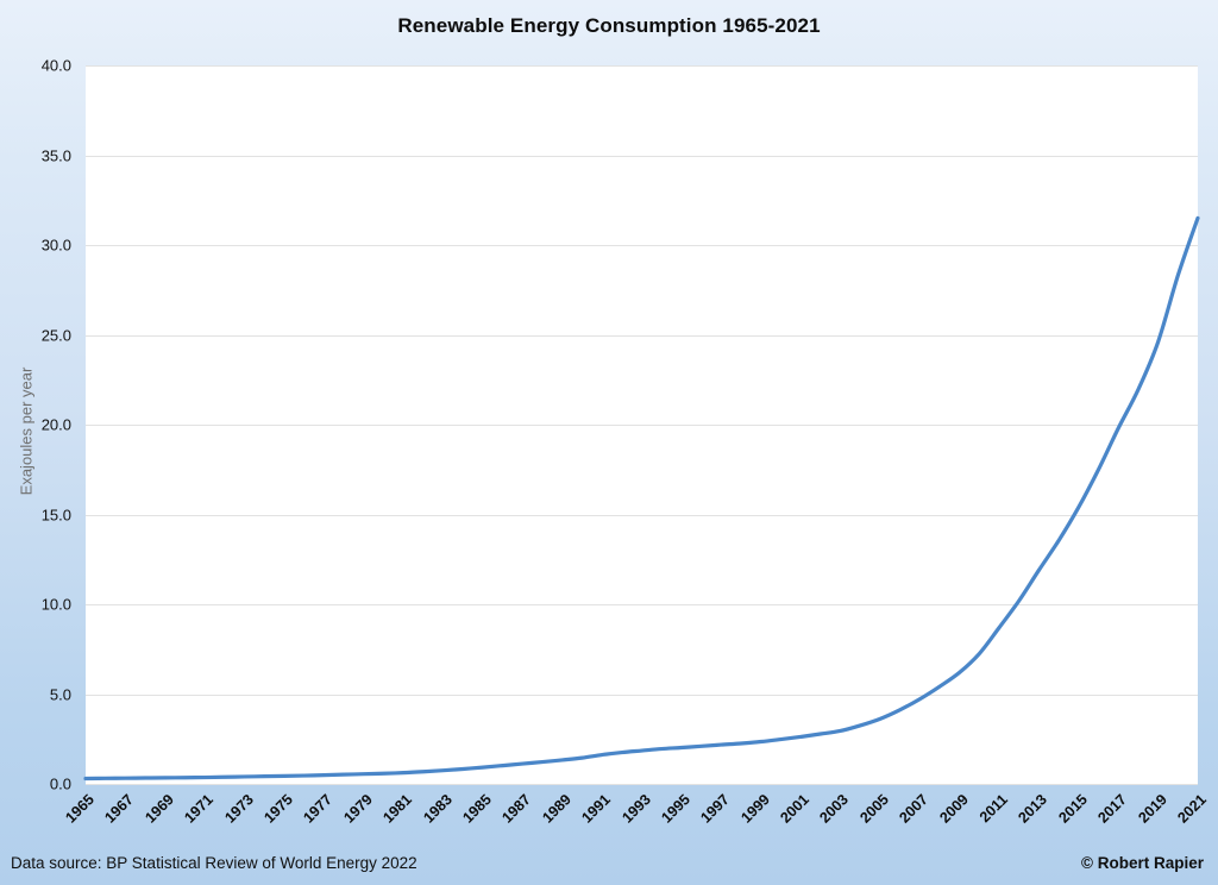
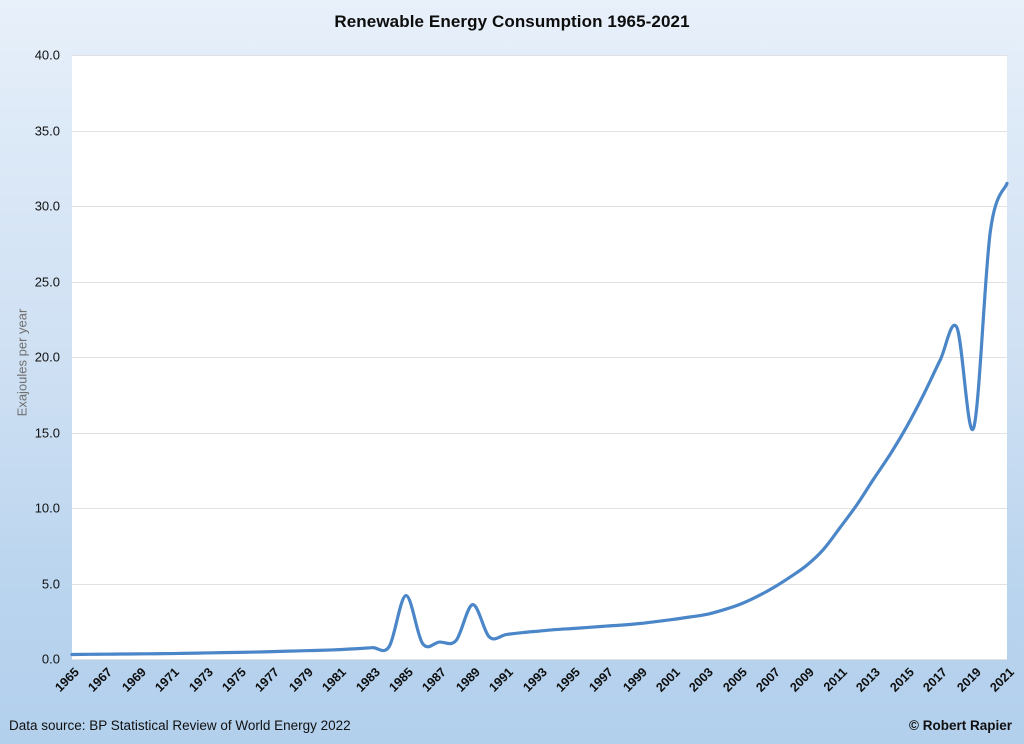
1985: 0.9 -> 4.2
1989: 1.3 -> 3.6
2019: 24.6 -> 15.3
